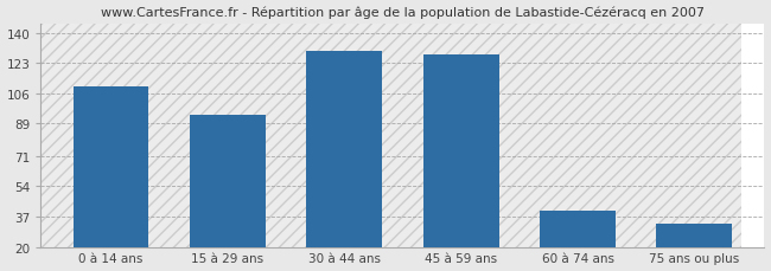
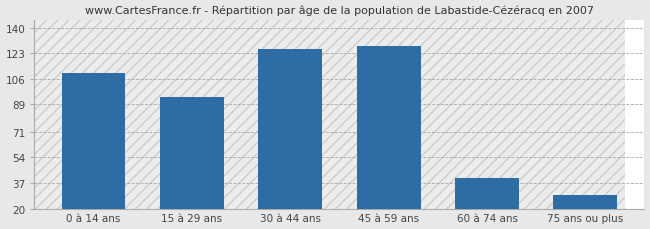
30 à 44 ans: 130 -> 126
75 ans ou plus: 33 -> 29
